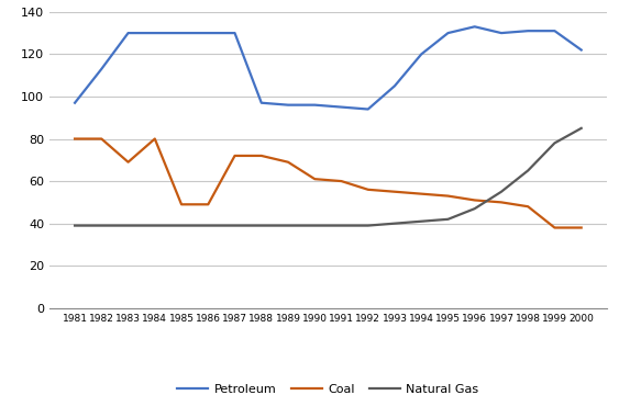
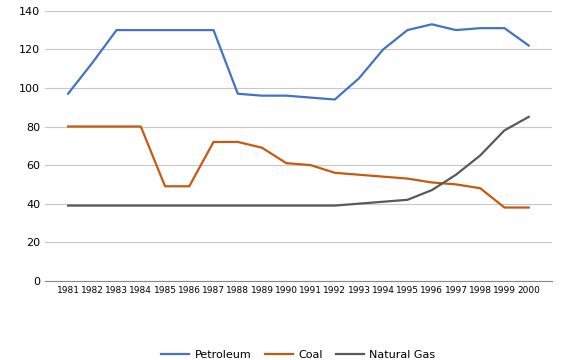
Coal/1983: 69 -> 80
